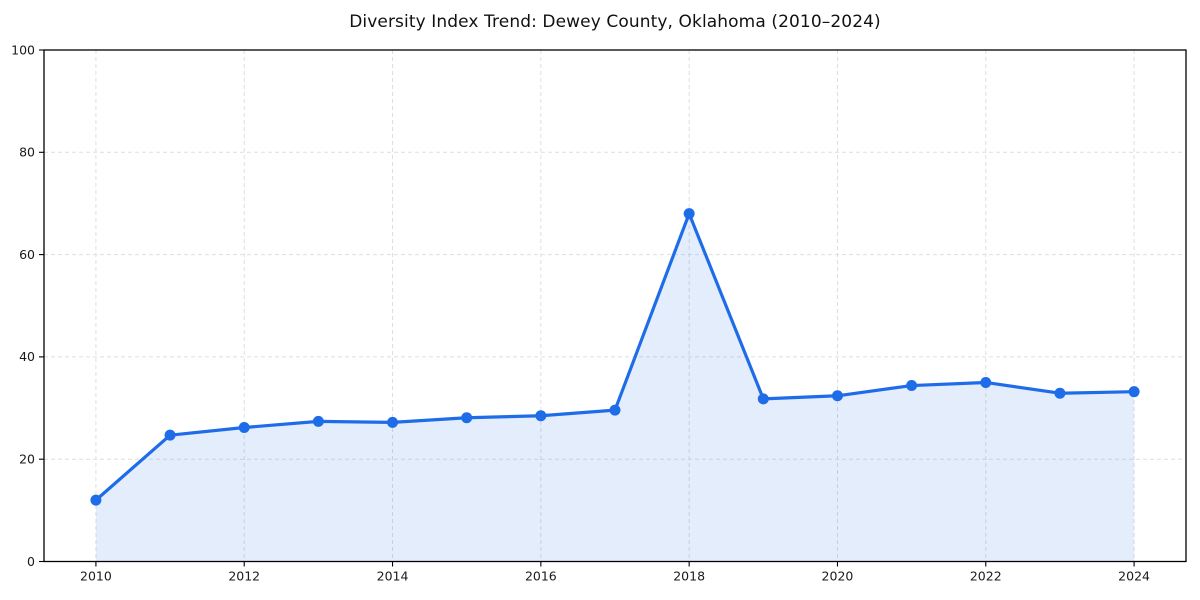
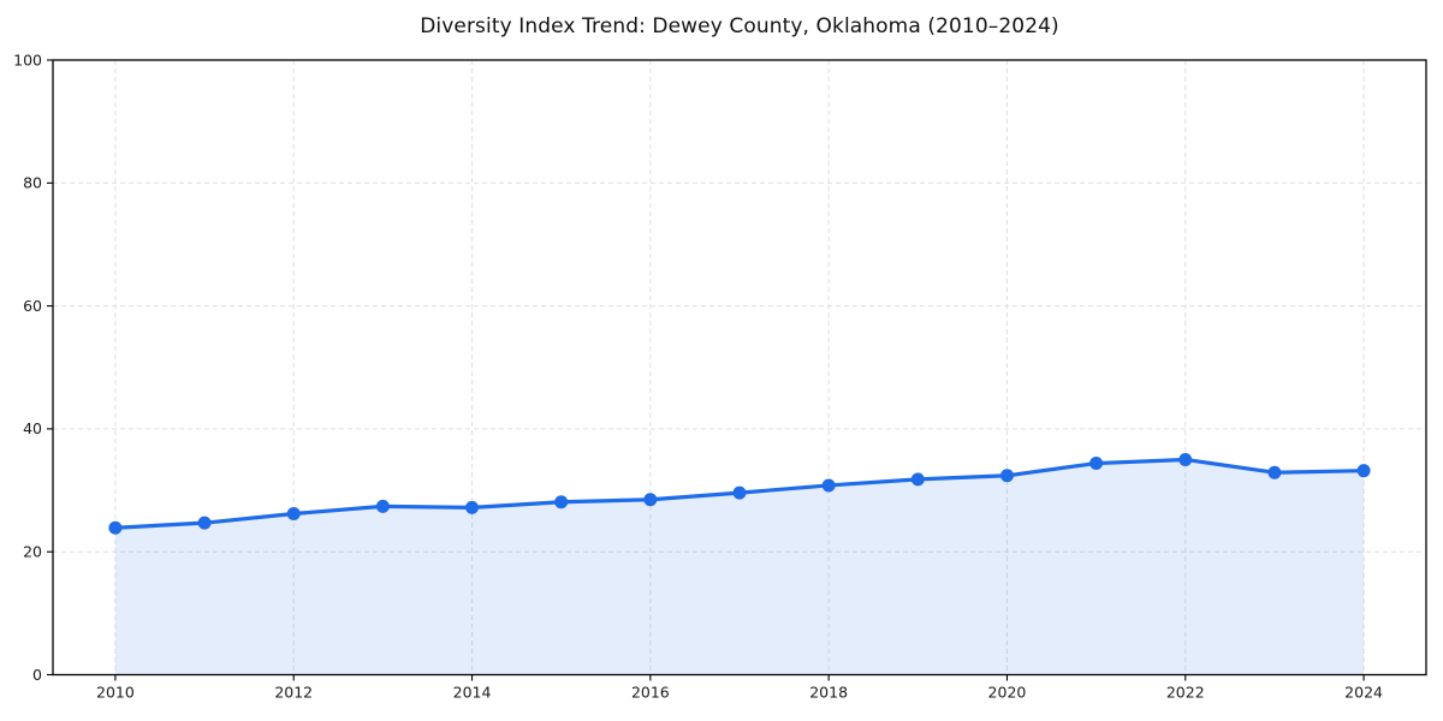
2010: 12 -> 24
2018: 68 -> 31
